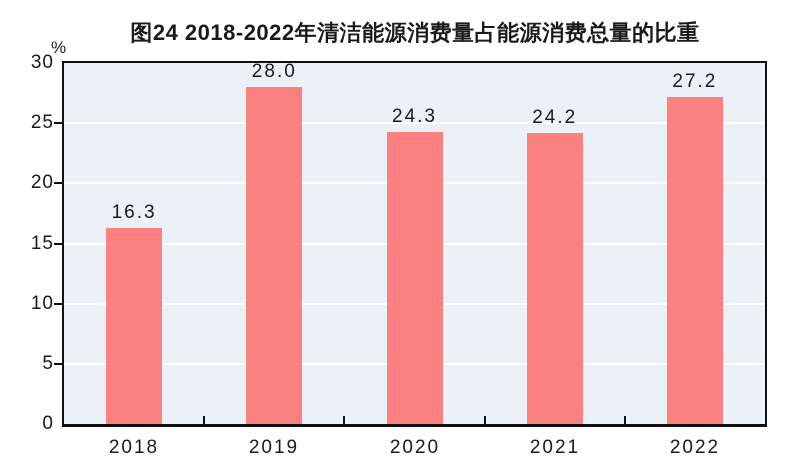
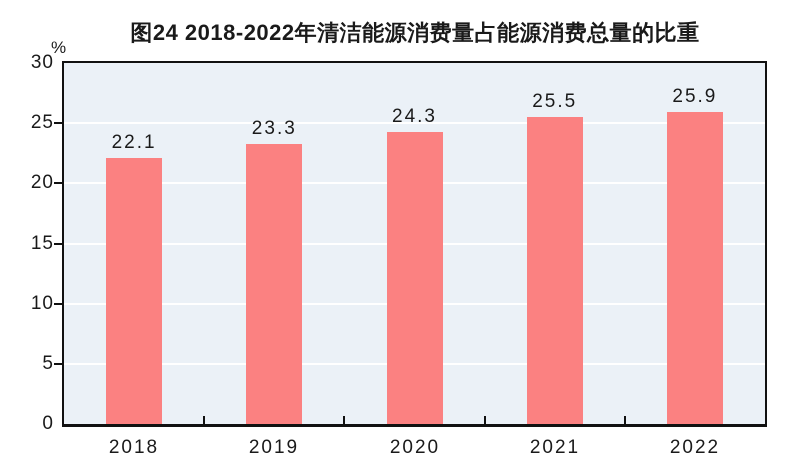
2018: 16.3 -> 22.1
2019: 28.0 -> 23.3
2021: 24.2 -> 25.5
2022: 27.2 -> 25.9
